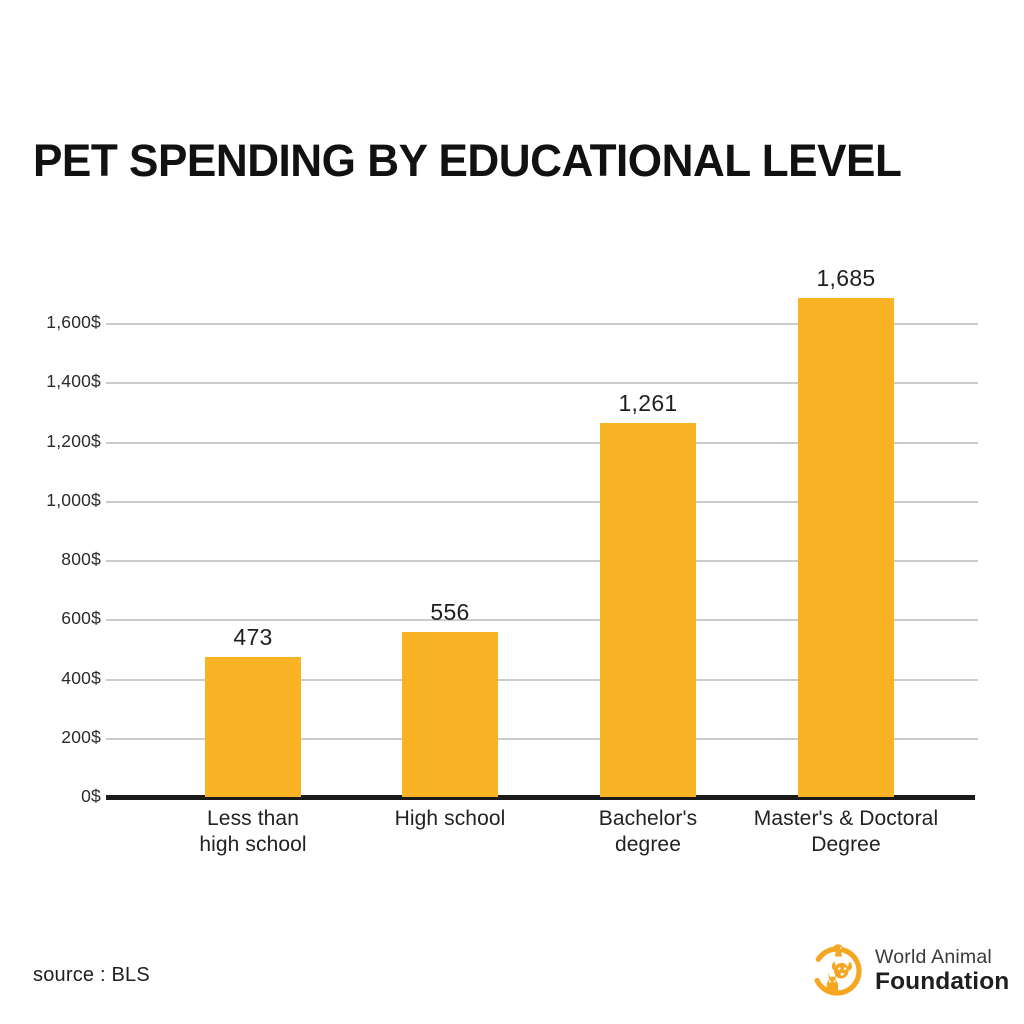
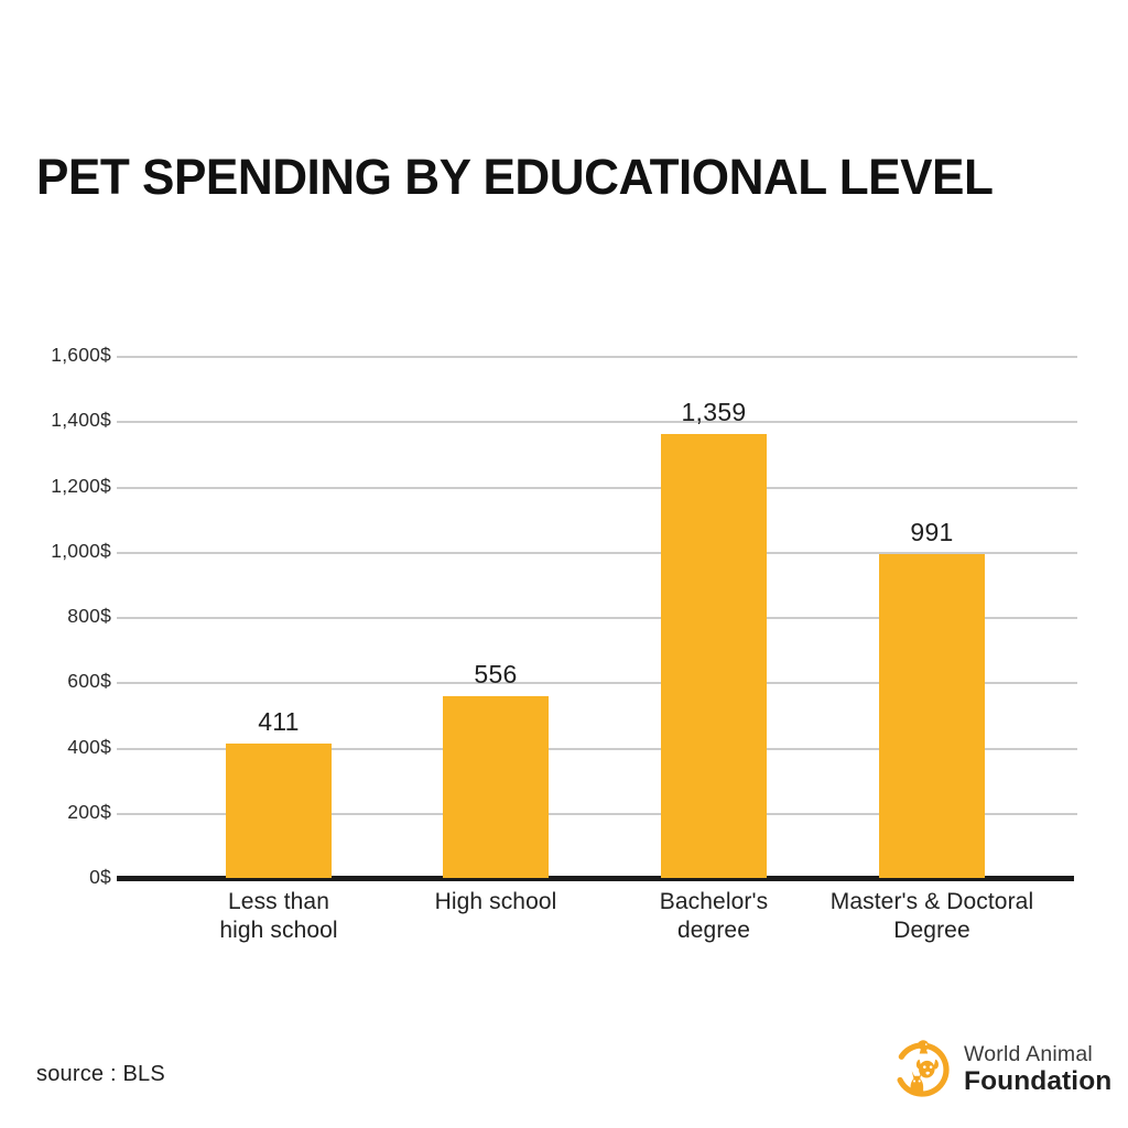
Less than high school: 473 -> 411
Bachelor's degree: 1,261 -> 1,359
Master's & Doctoral Degree: 1,685 -> 991
